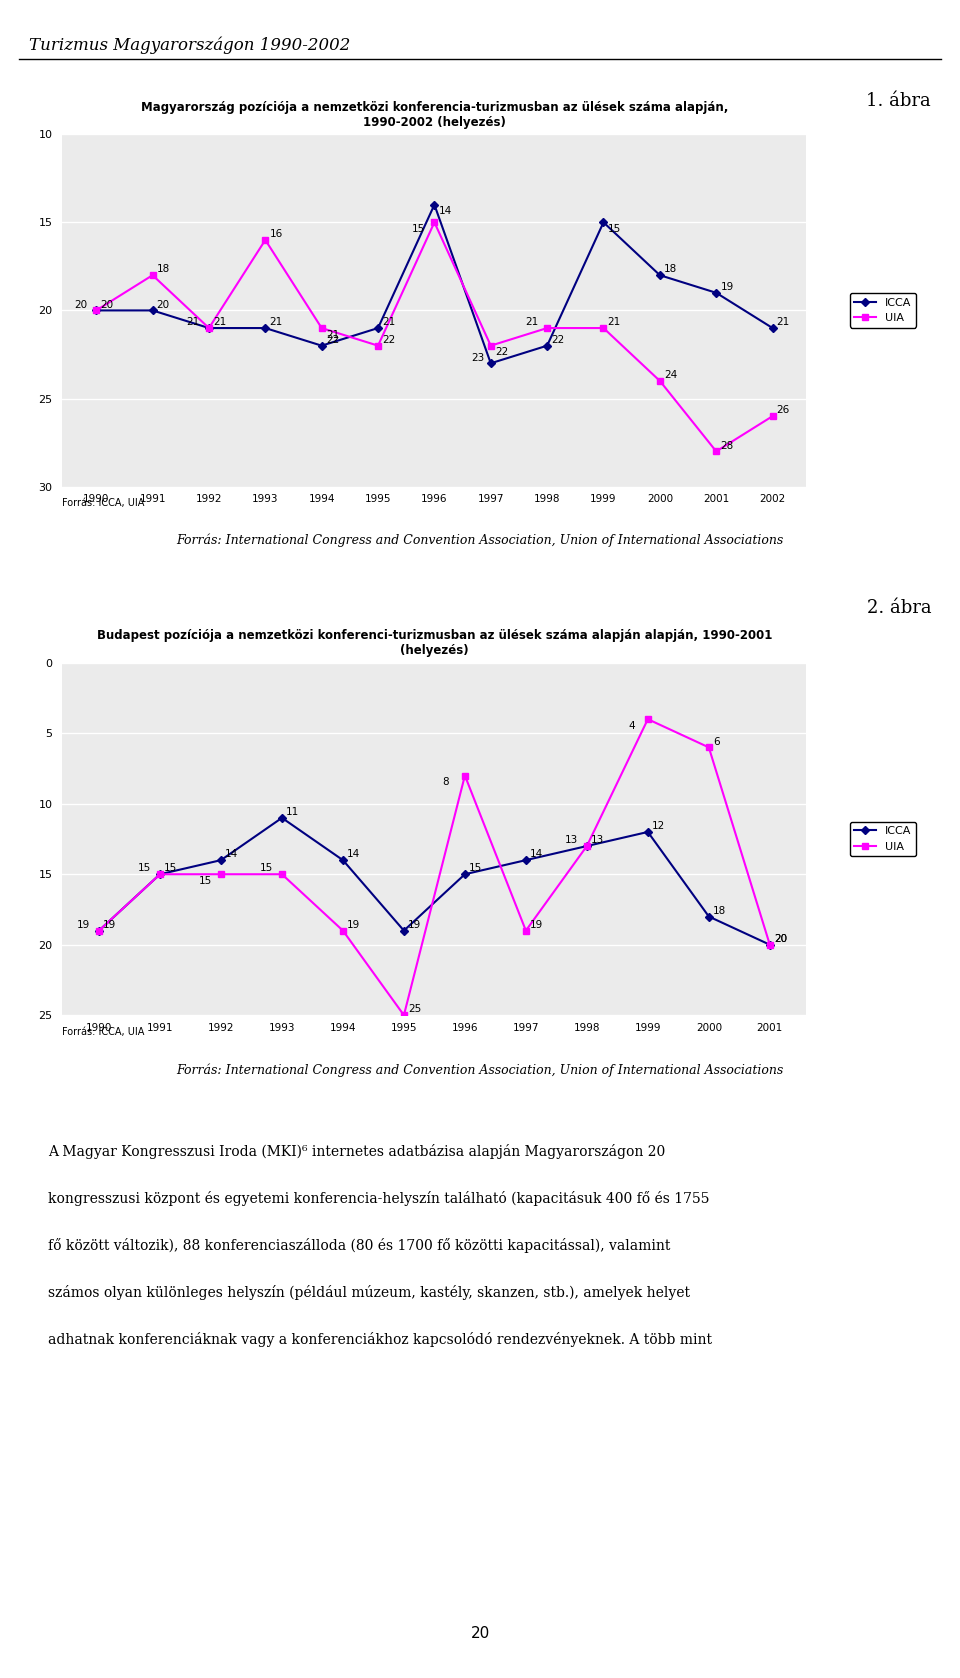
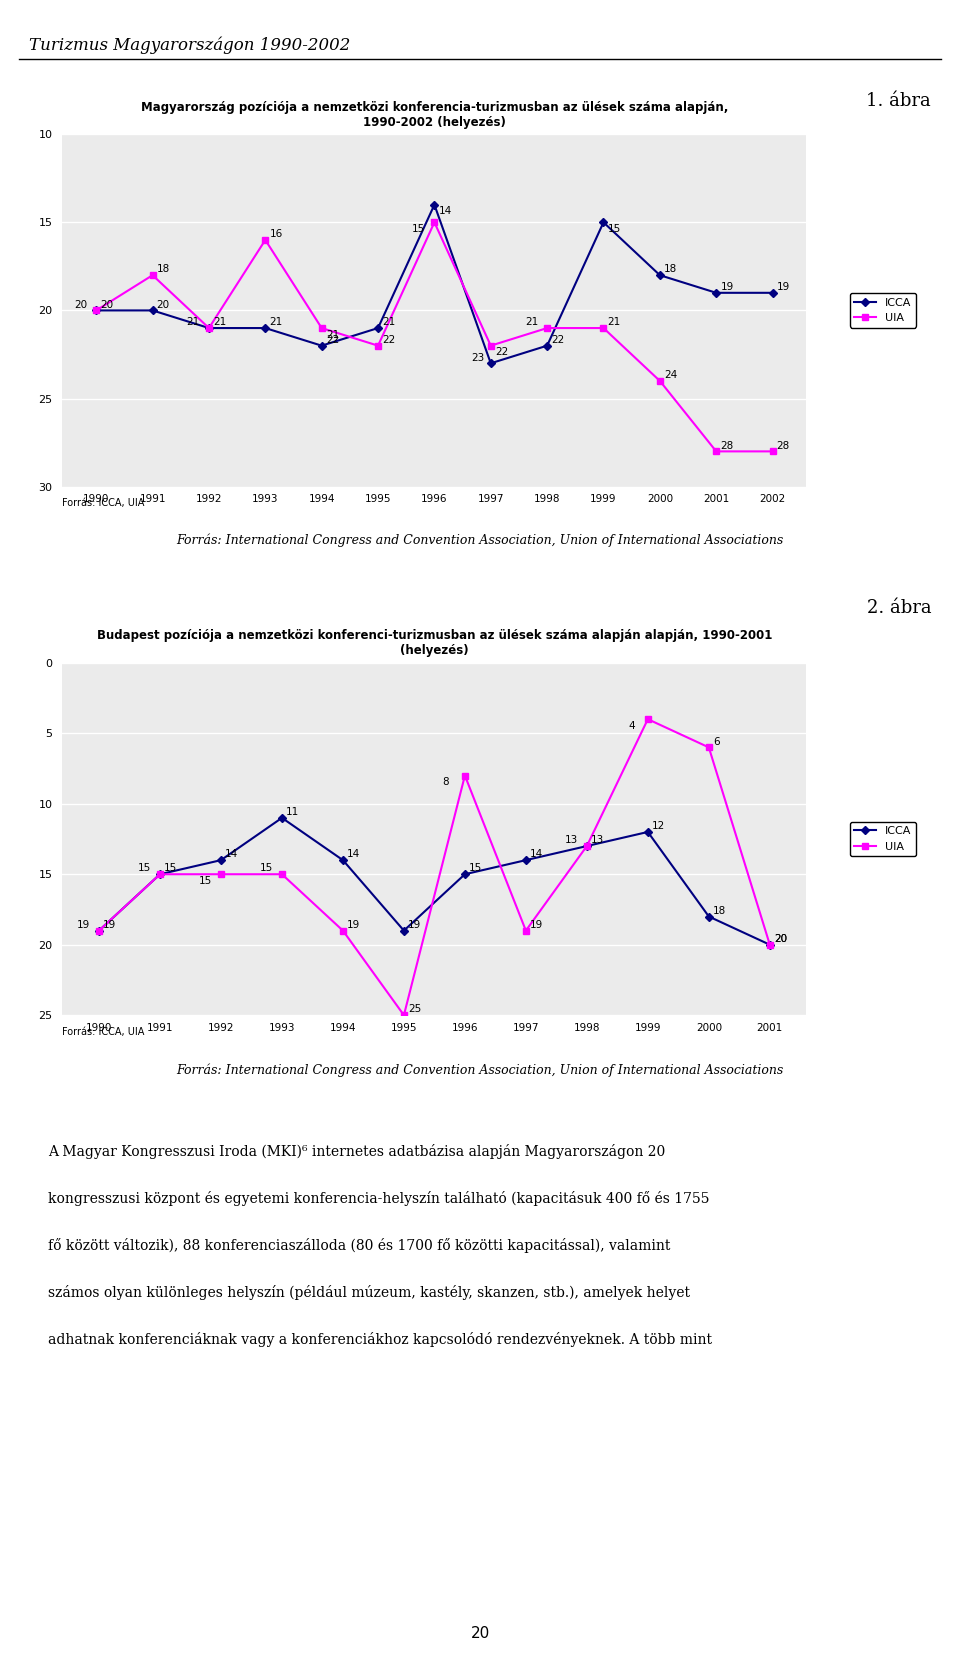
ICCA/2002: 21 -> 19
UIA/2002: 26 -> 28
